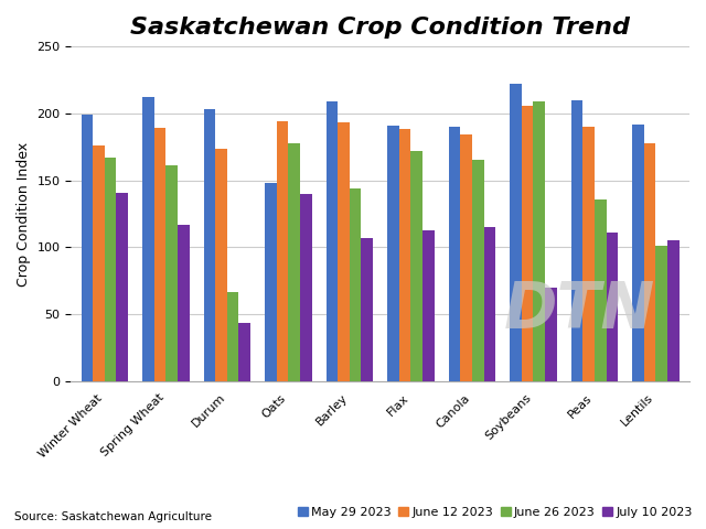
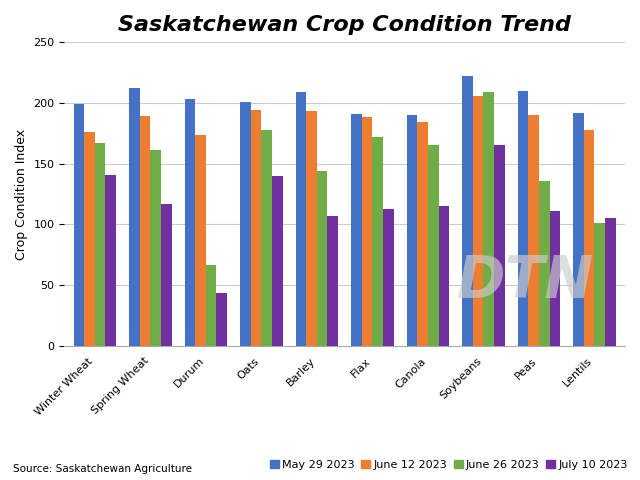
May 29 2023/Oats: 148 -> 201
July 10 2023/Soybeans: 70 -> 165
